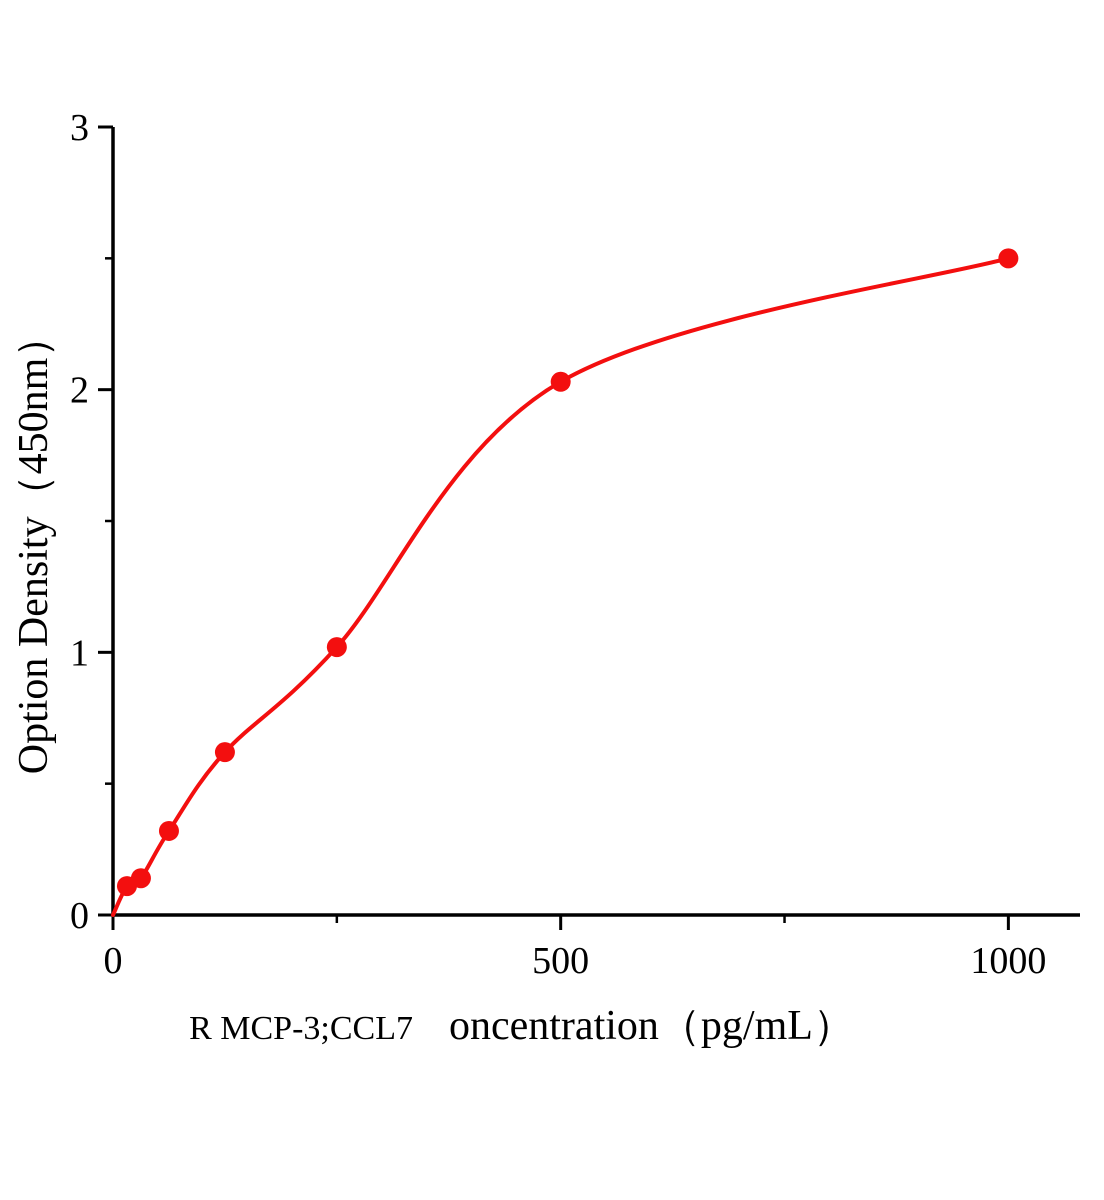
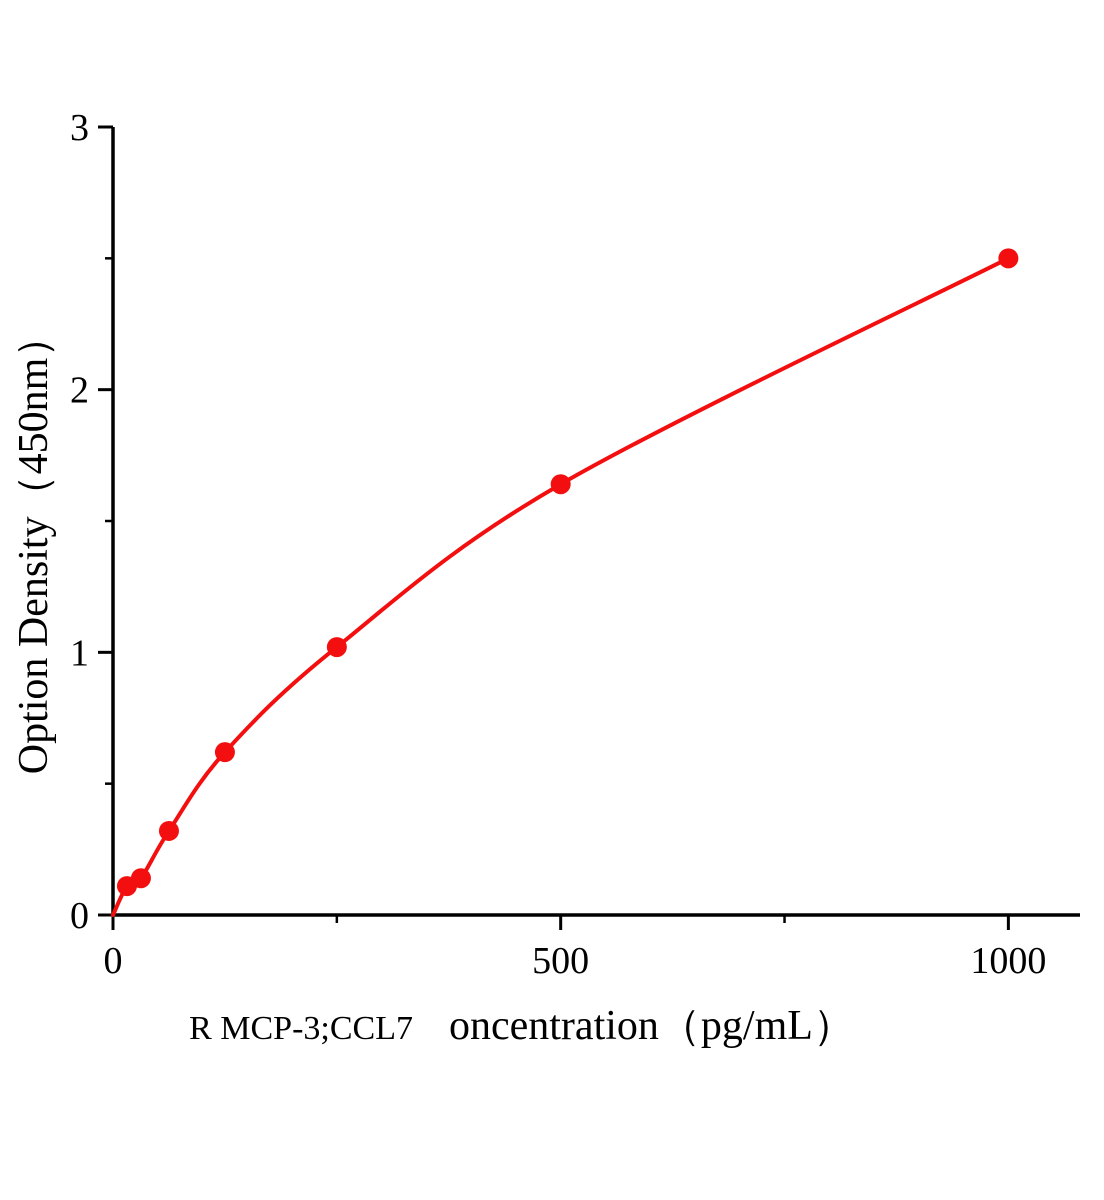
500: 2.03 -> 1.64
